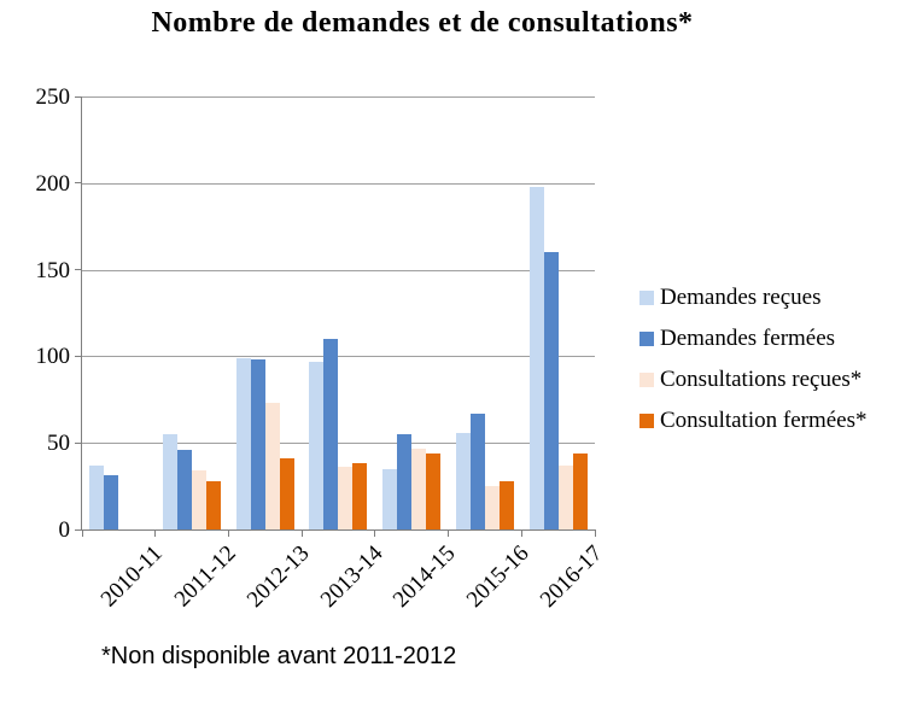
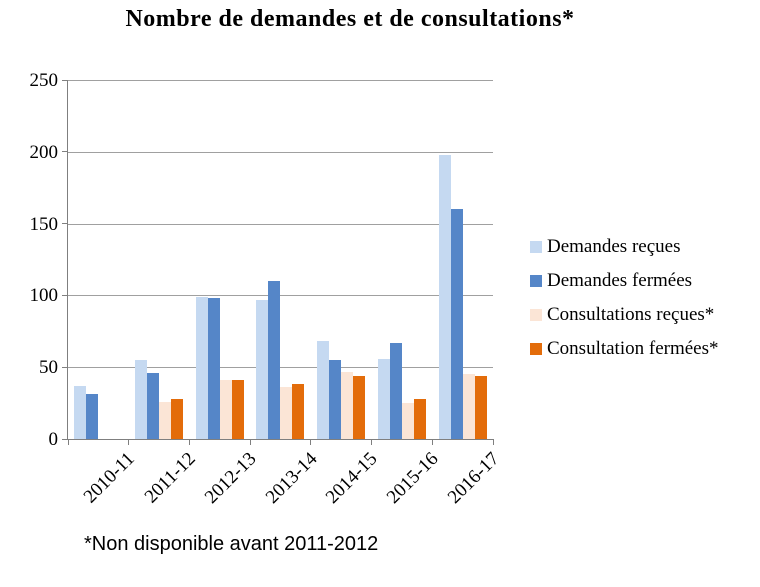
Consultations reçues*/2011-12: 34 -> 26
Consultations reçues*/2012-13: 73 -> 41
Demandes reçues/2014-15: 35 -> 68
Consultations reçues*/2016-17: 37 -> 45
